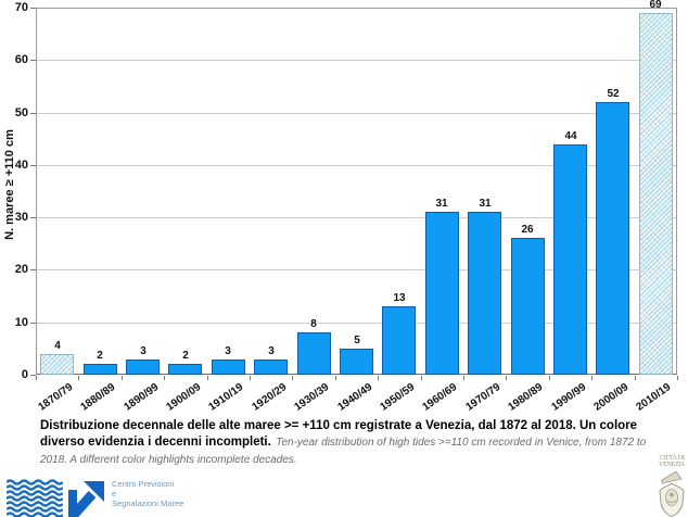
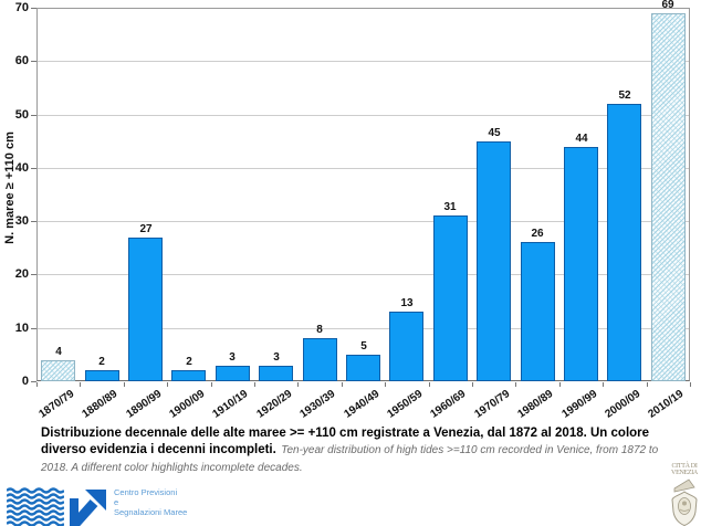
1890/99: 3 -> 27
1970/79: 31 -> 45
